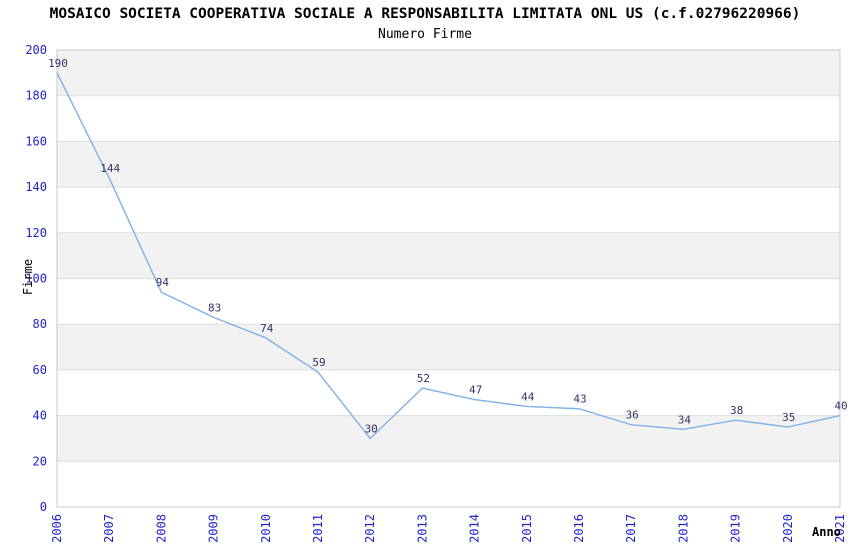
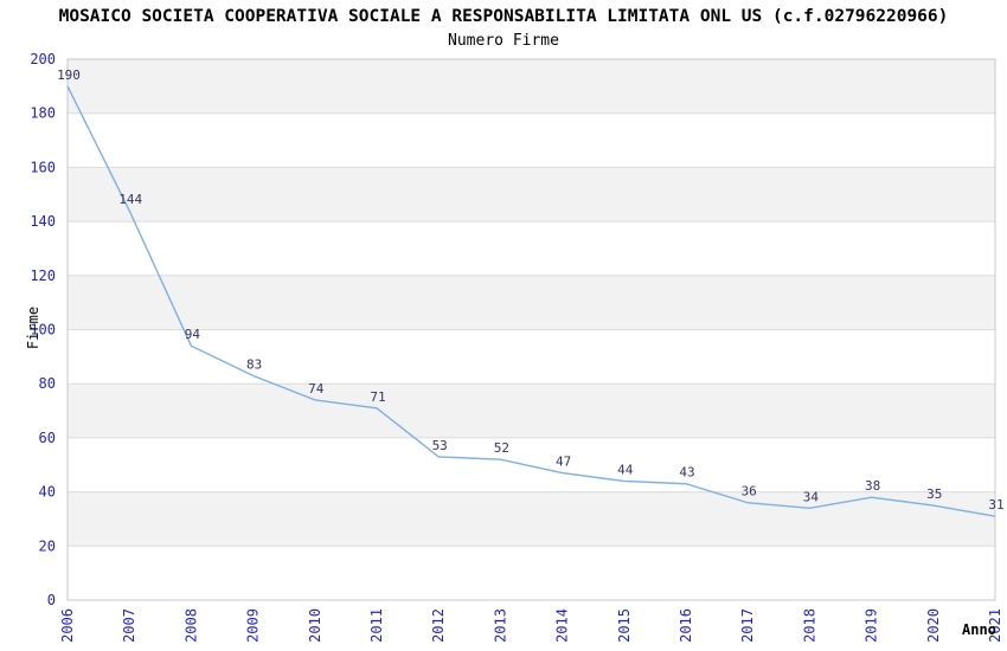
2011: 59 -> 71
2012: 30 -> 53
2021: 40 -> 31
